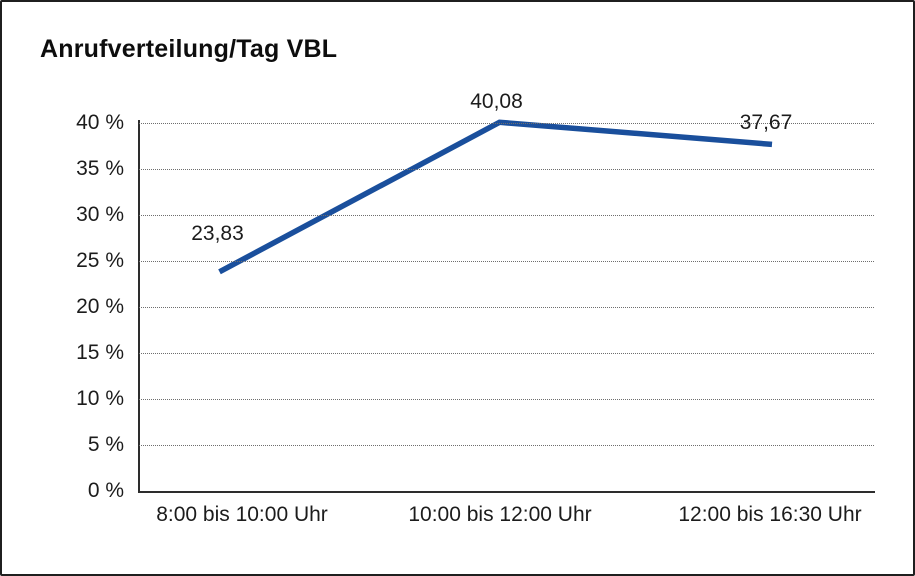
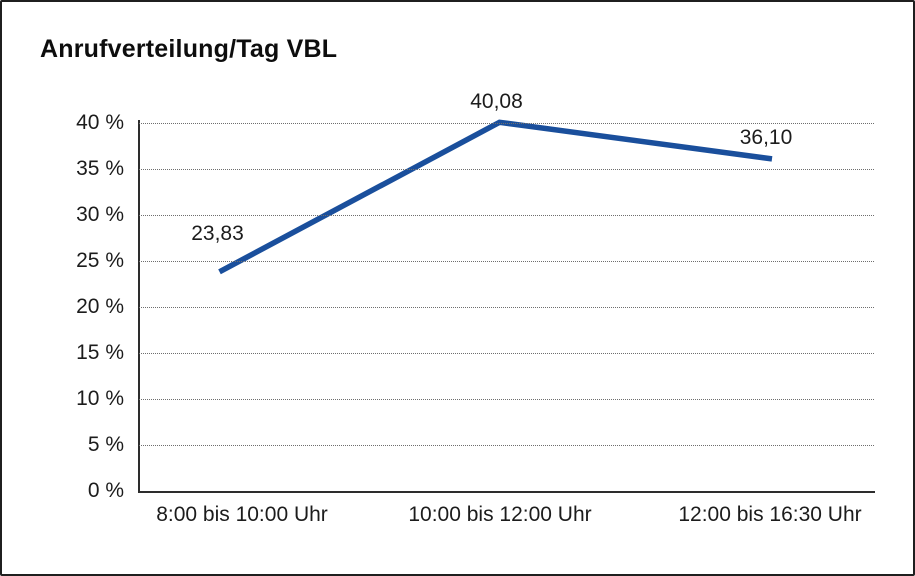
12:00 bis 16:30 Uhr: 37,67 -> 36,10
